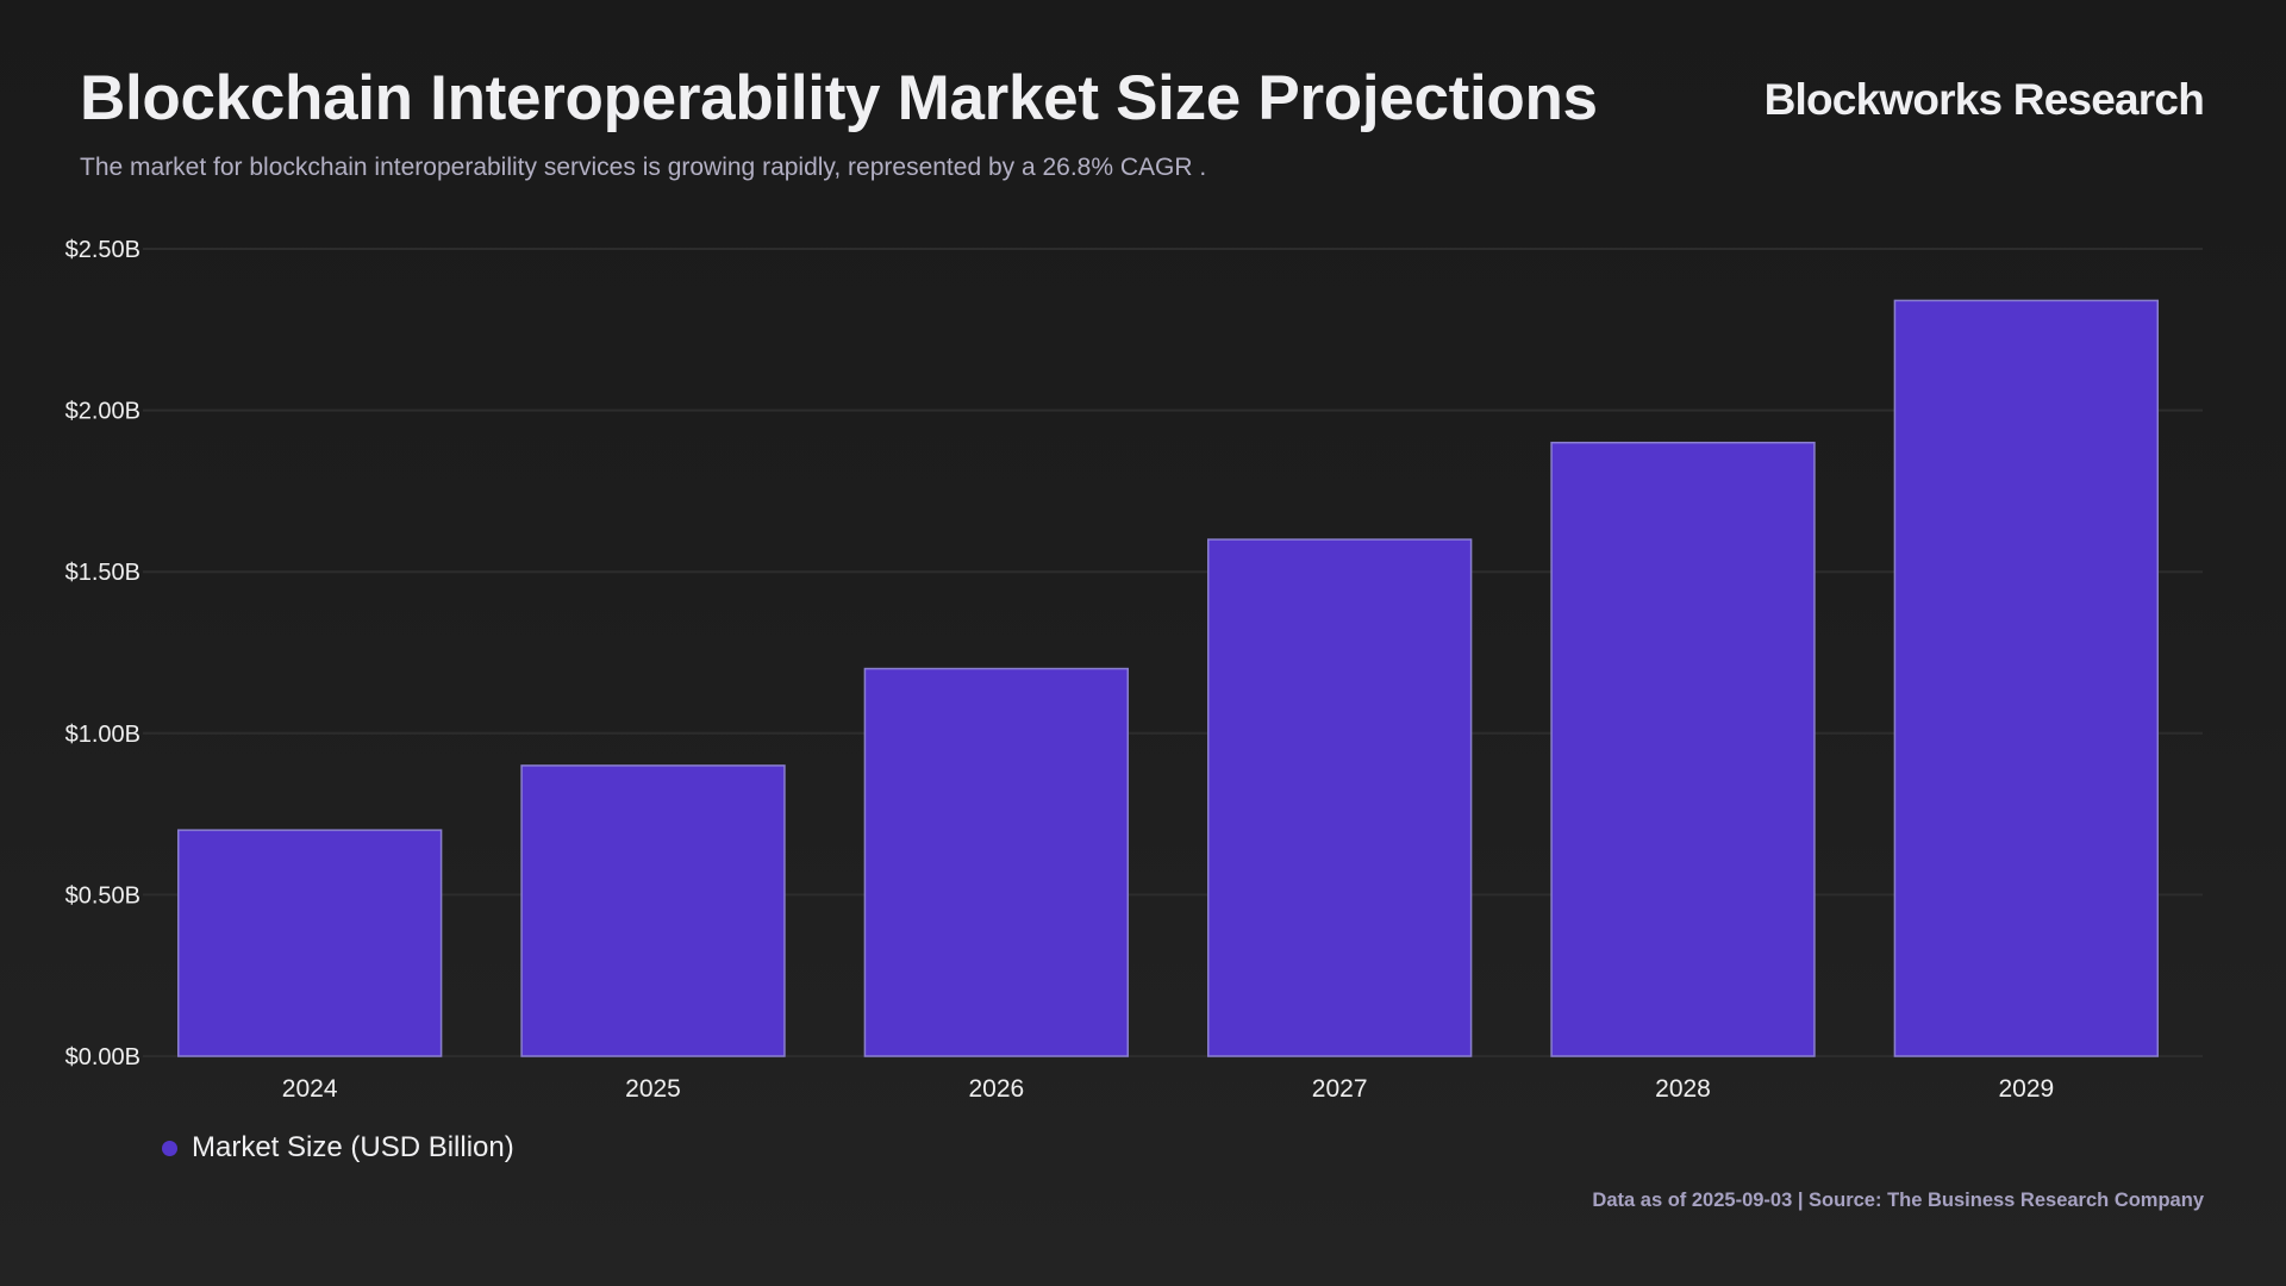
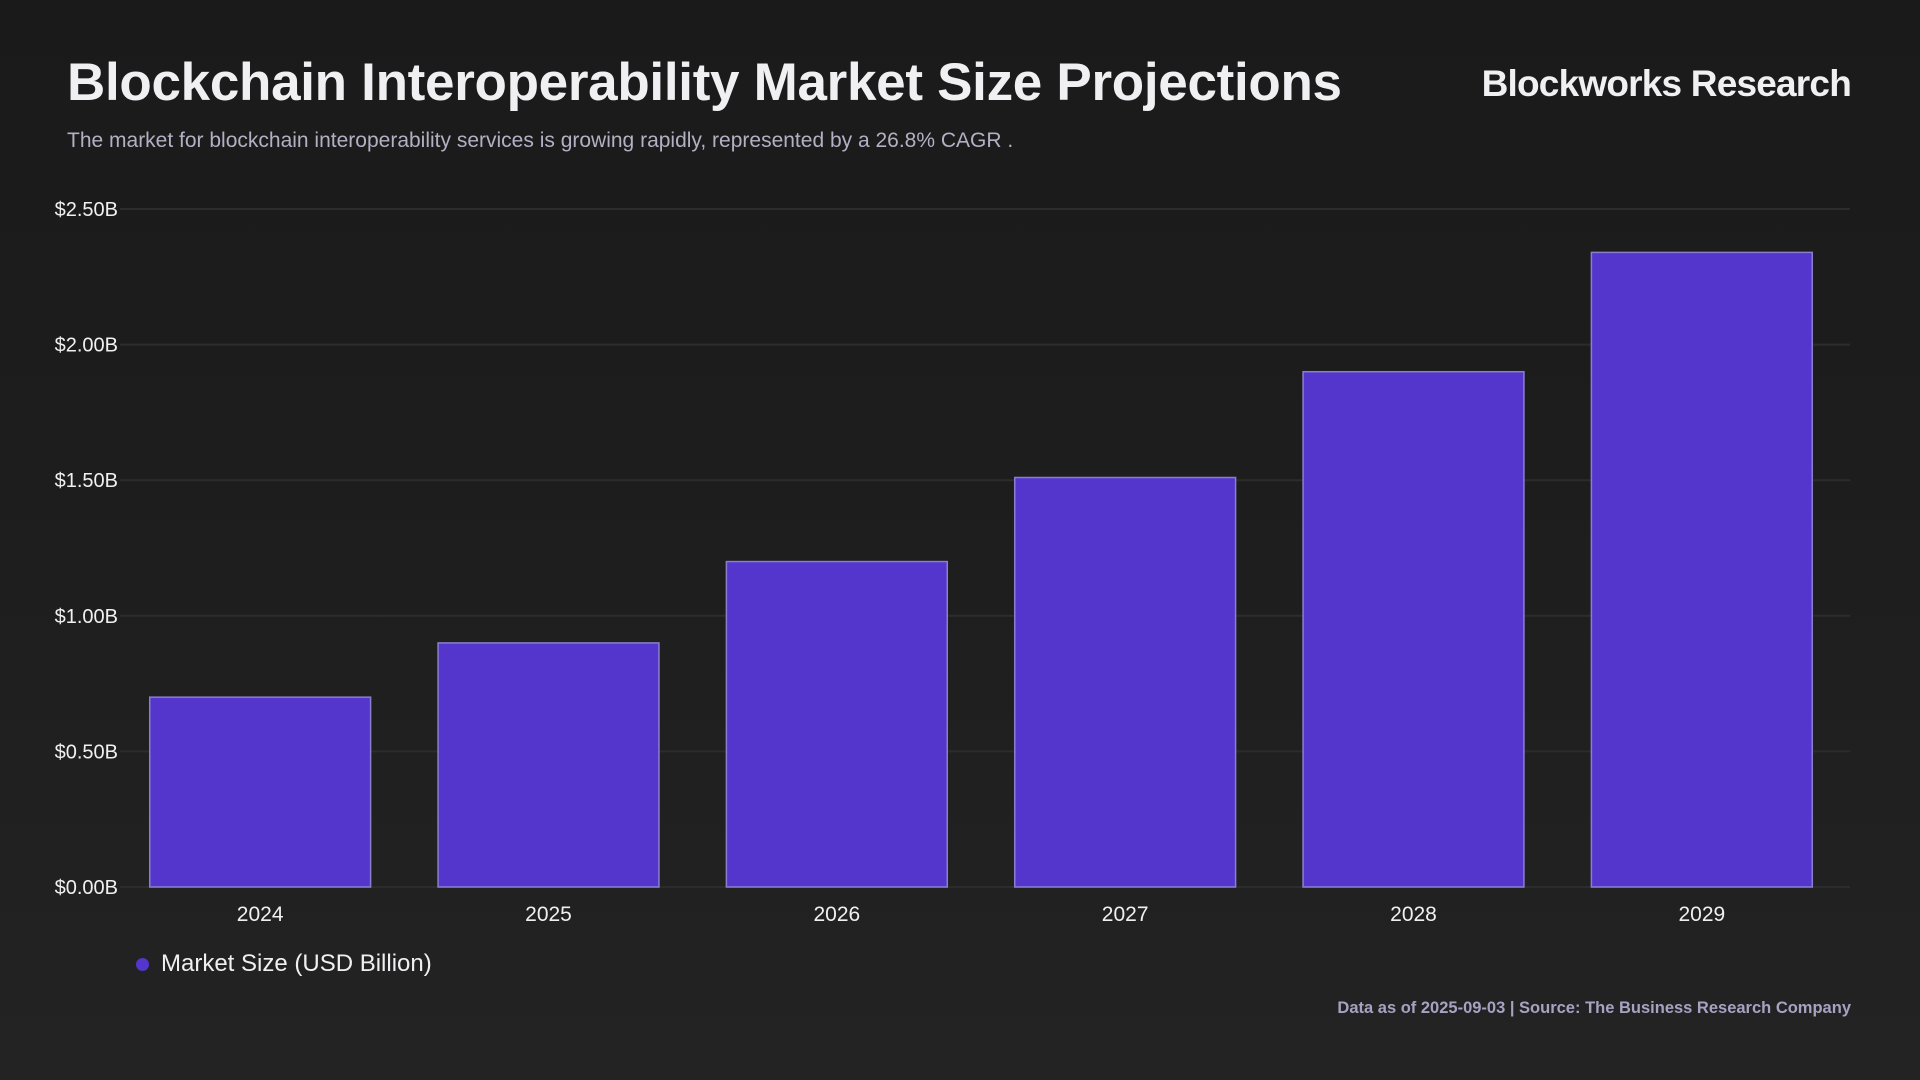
2027: $1.60B -> $1.51B
